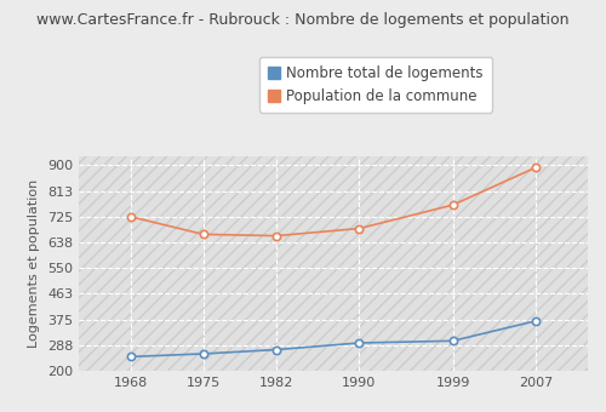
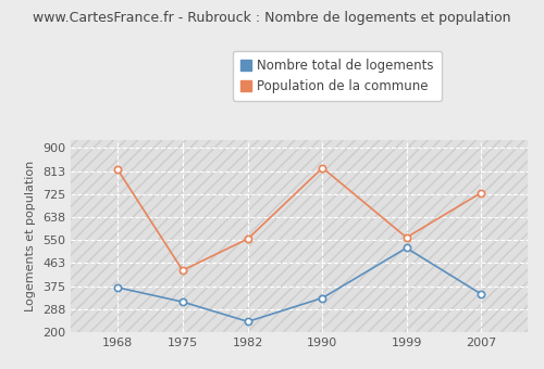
Nombre total de logements/1968: 248 -> 370
Population de la commune/1968: 725 -> 820
Nombre total de logements/1975: 258 -> 315
Population de la commune/1975: 665 -> 435
Nombre total de logements/1982: 272 -> 240
Population de la commune/1982: 660 -> 555
Nombre total de logements/1990: 295 -> 330
Population de la commune/1990: 685 -> 825
Nombre total de logements/1999: 302 -> 520
Population de la commune/1999: 765 -> 560
Nombre total de logements/2007: 370 -> 345
Population de la commune/2007: 893 -> 730
